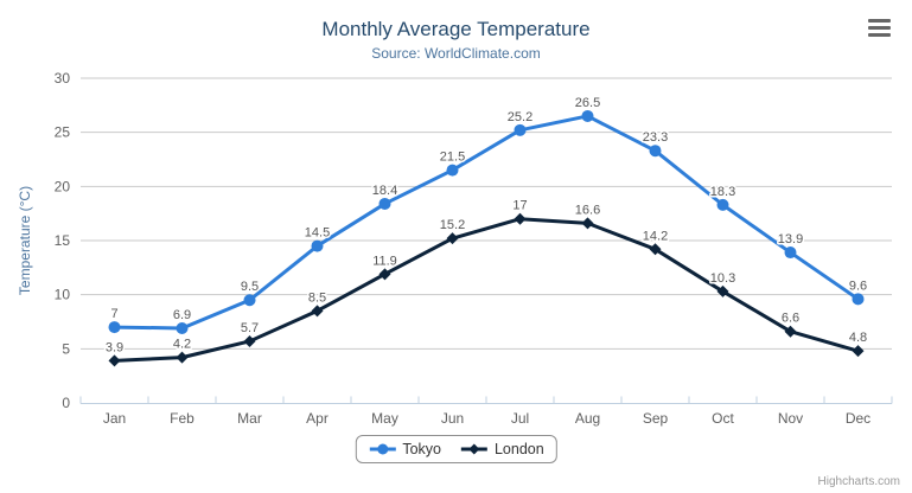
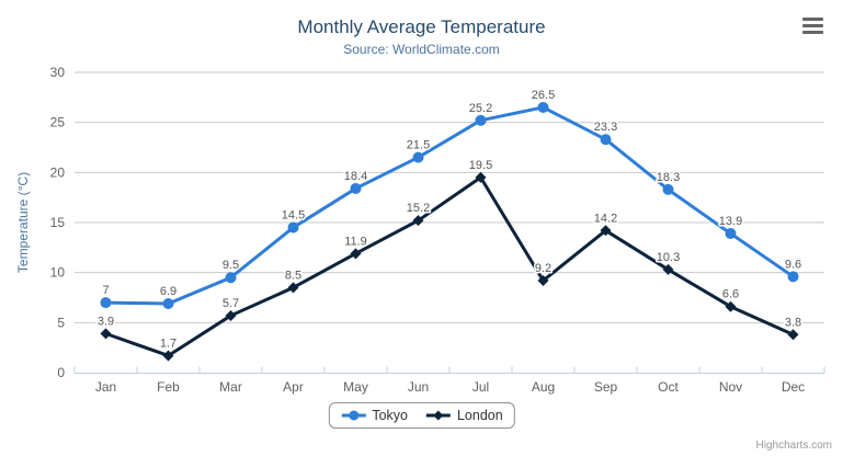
London/Feb: 4.2 -> 1.7
London/Jul: 17 -> 19.5
London/Aug: 16.6 -> 9.2
London/Dec: 4.8 -> 3.8
